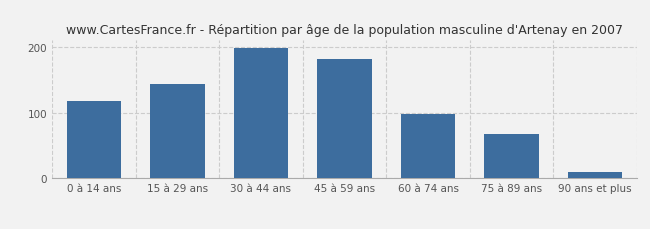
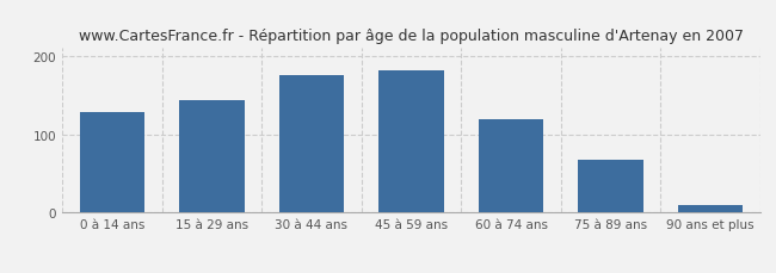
0 à 14 ans: 118 -> 128
30 à 44 ans: 198 -> 175
60 à 74 ans: 98 -> 120
